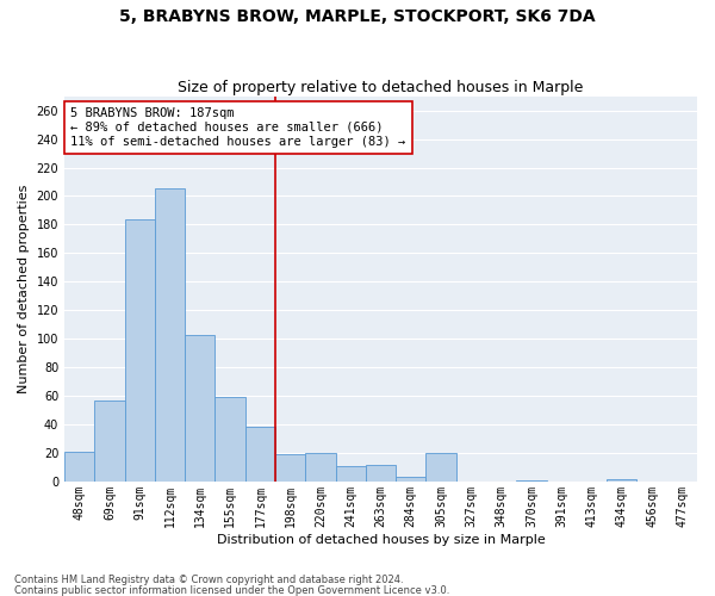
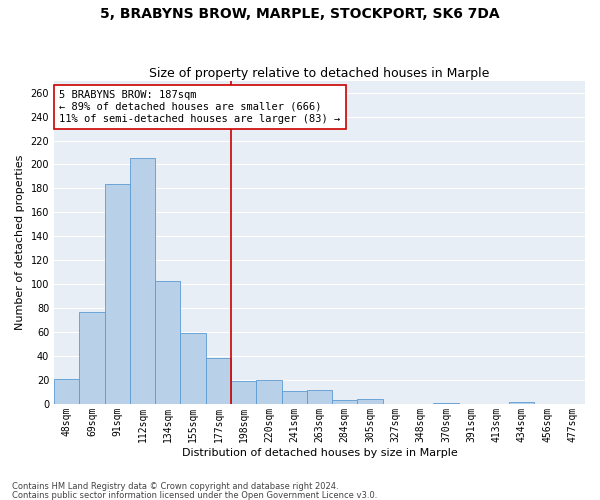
69sqm: 57 -> 77
305sqm: 20 -> 4
